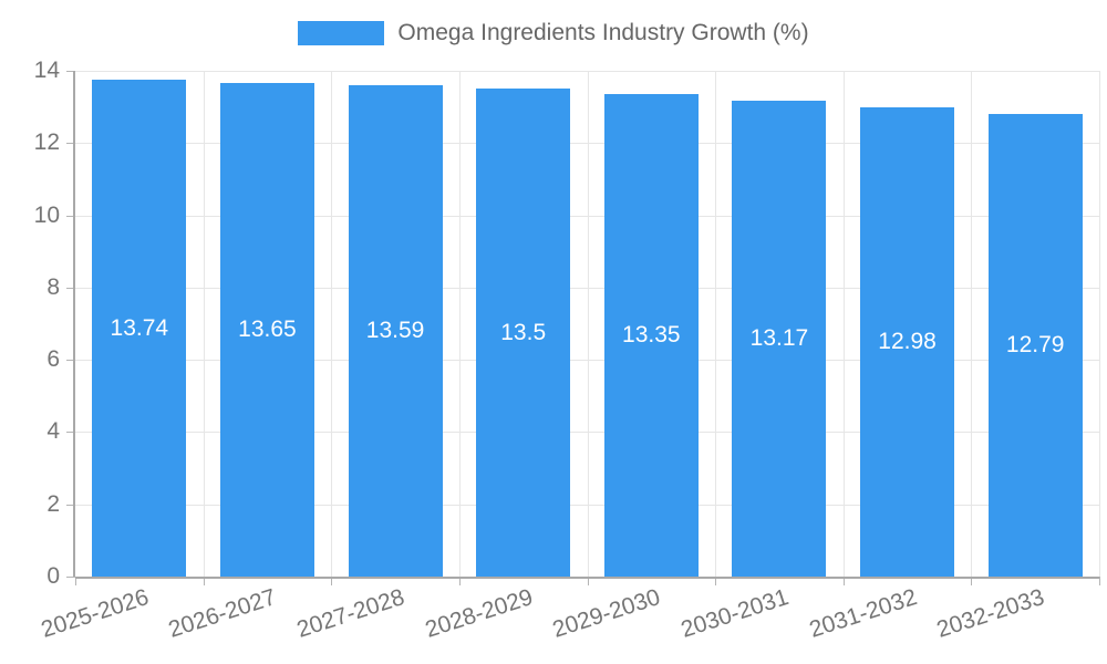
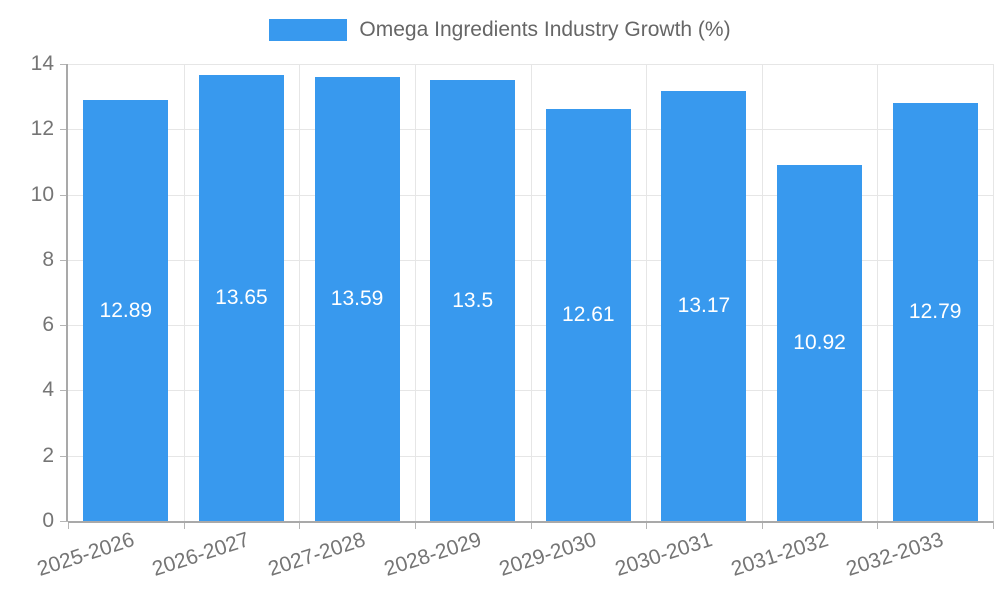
2025-2026: 13.74 -> 12.89
2029-2030: 13.35 -> 12.61
2031-2032: 12.98 -> 10.92
